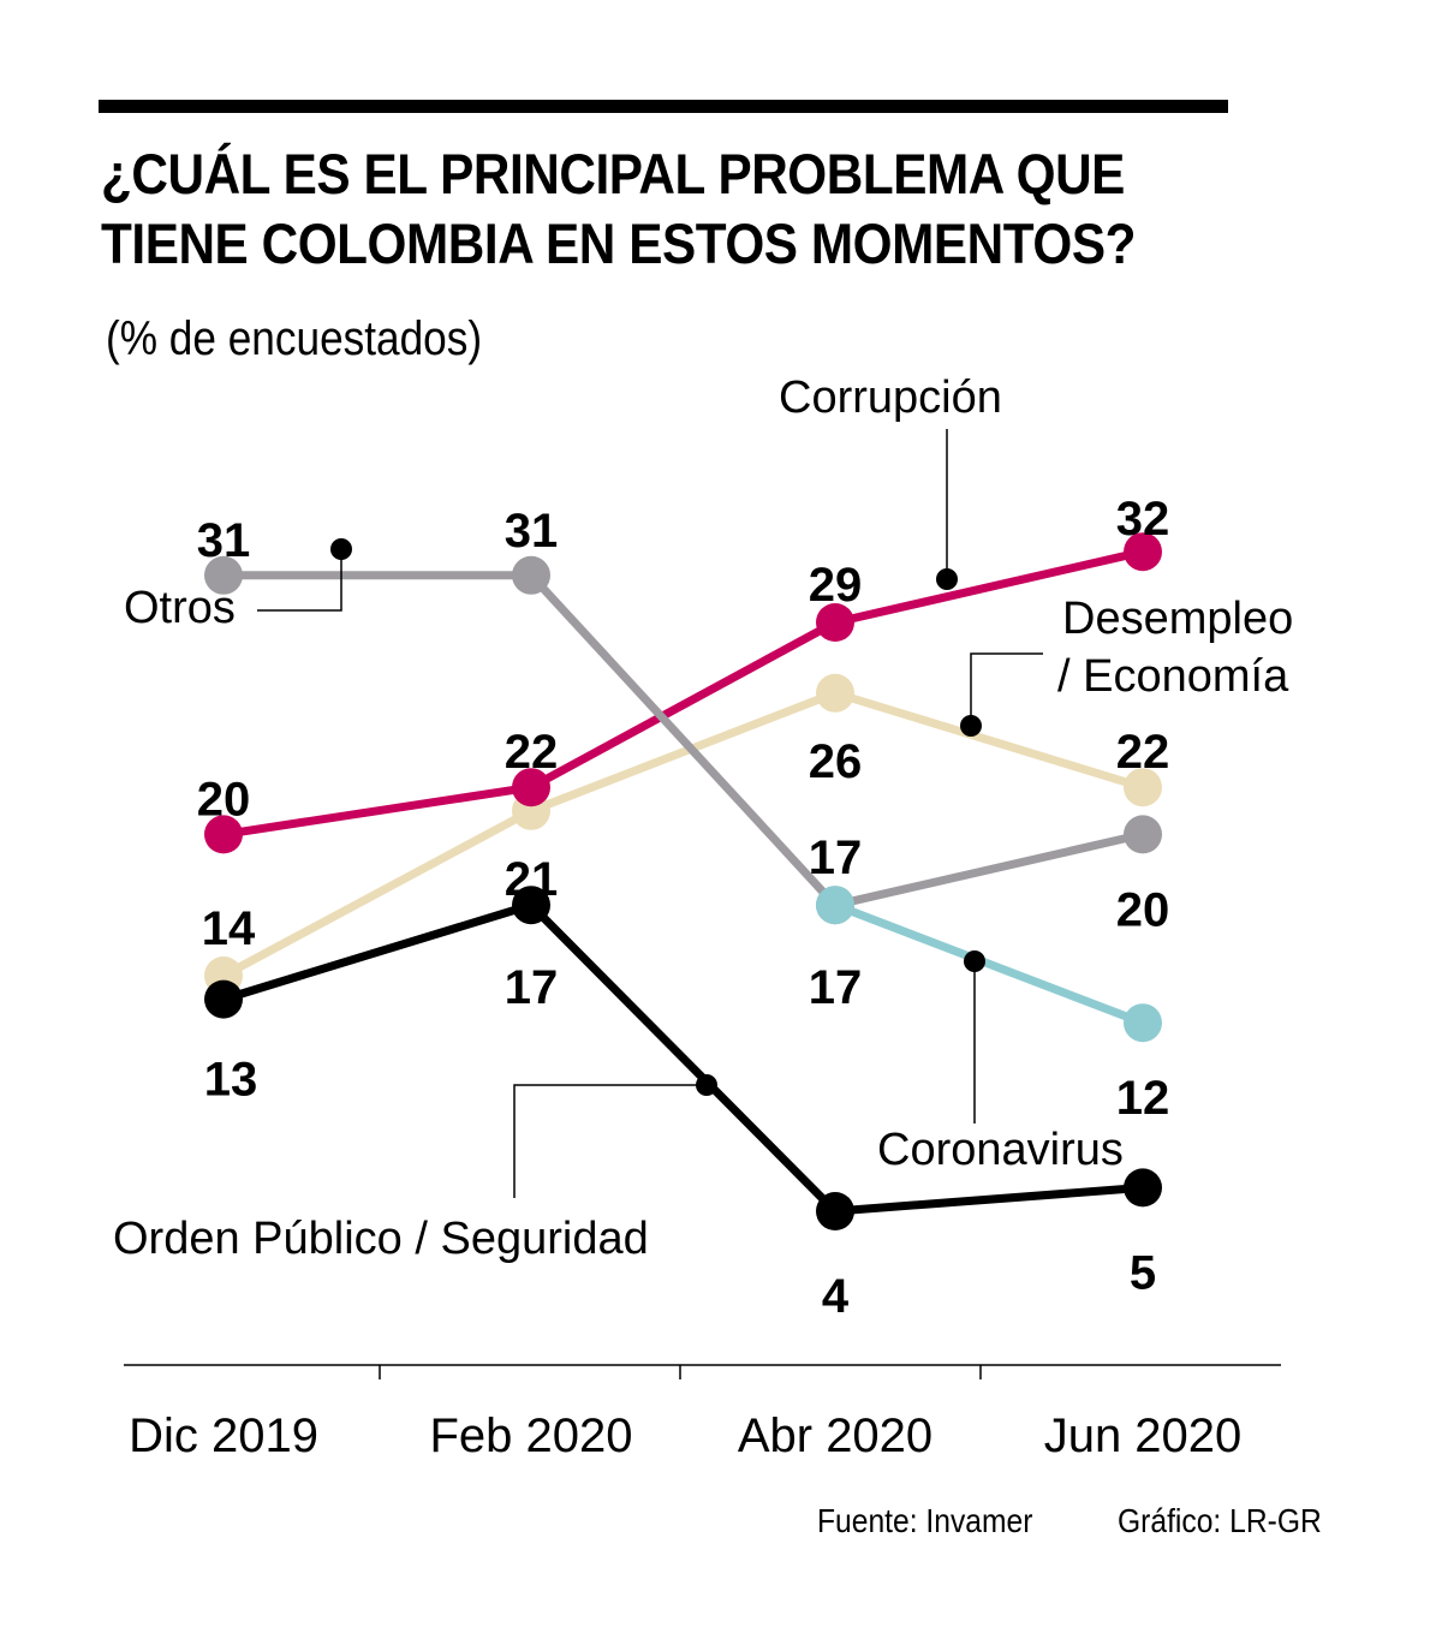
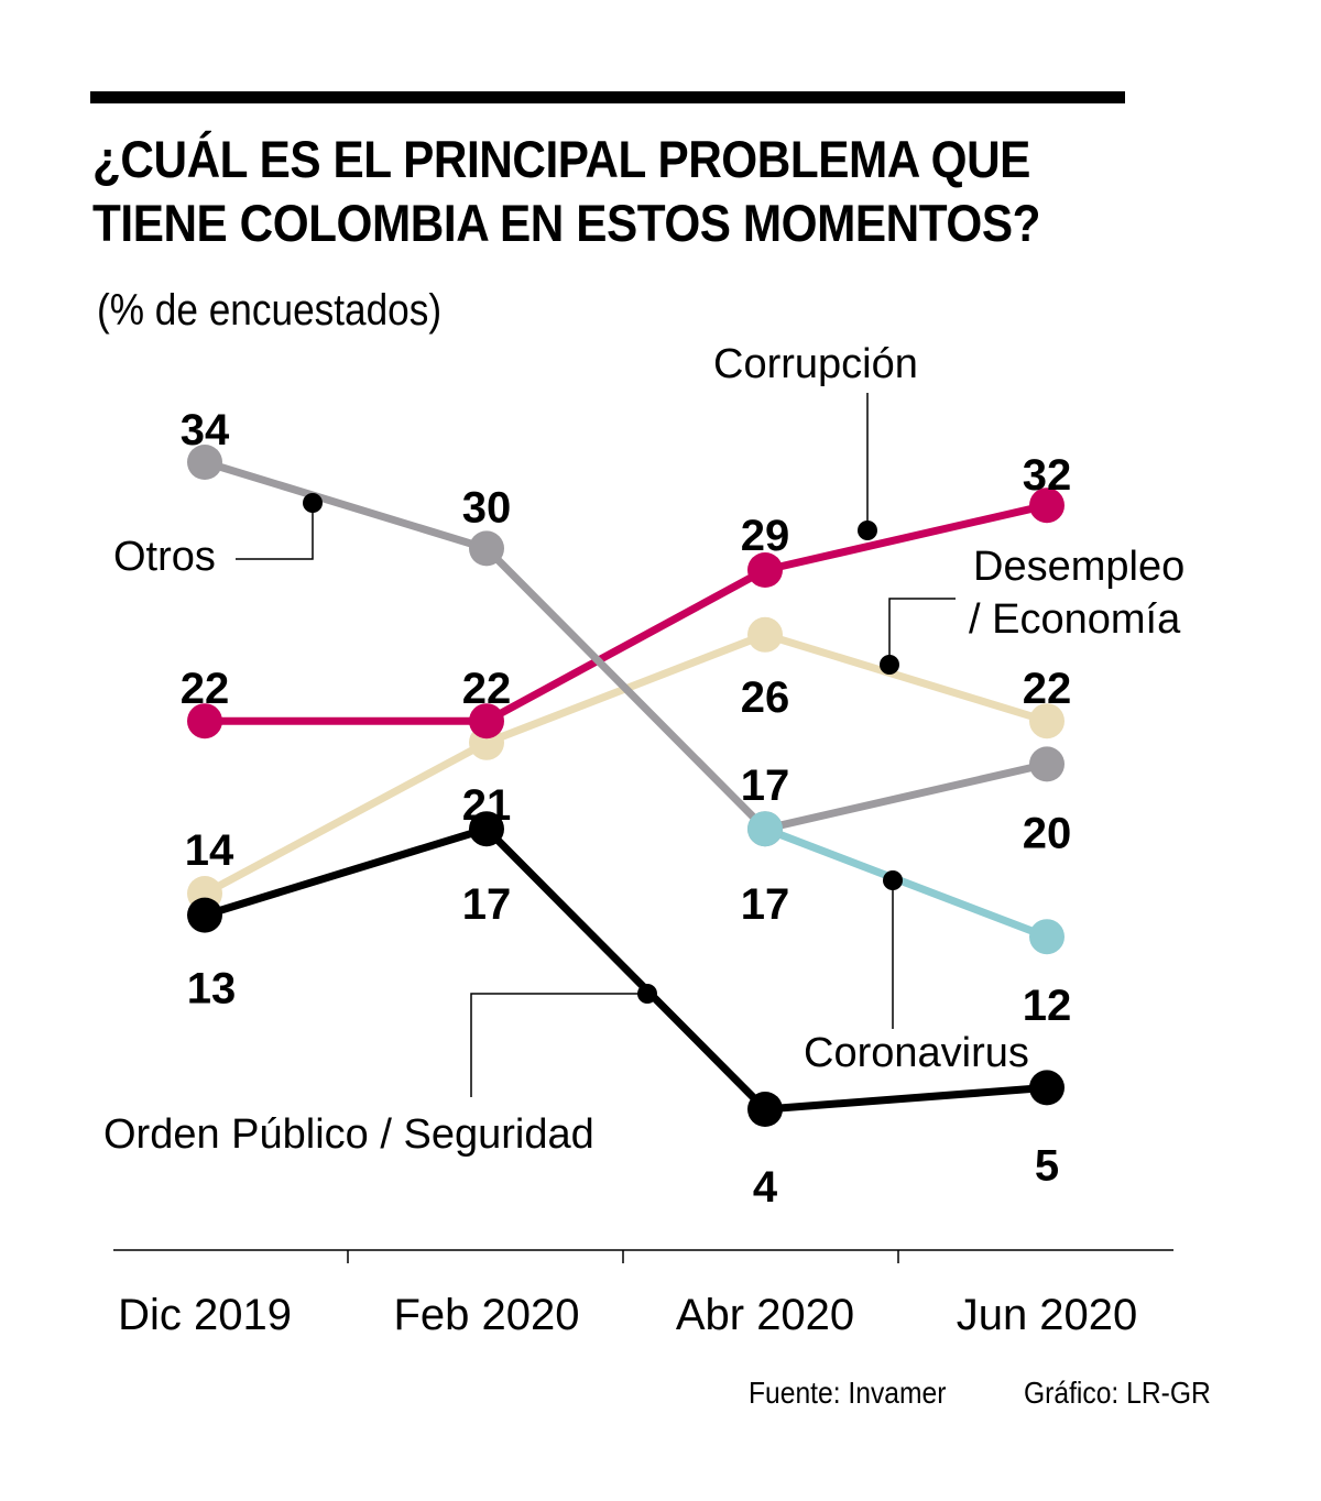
Otros/Dic 2019: 31 -> 34
Corrupción/Dic 2019: 20 -> 22
Otros/Feb 2020: 31 -> 30
